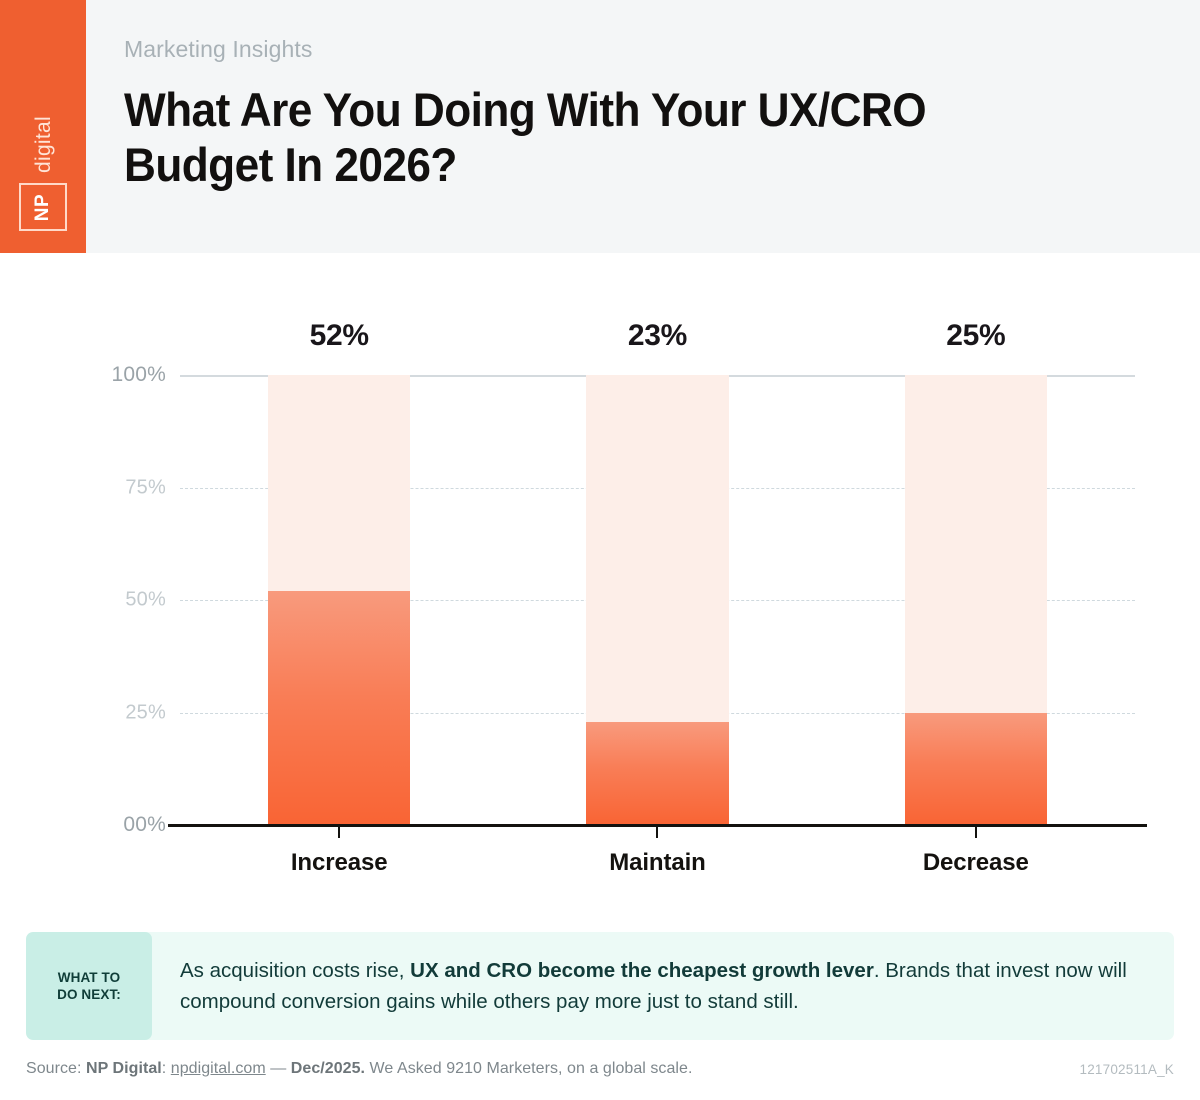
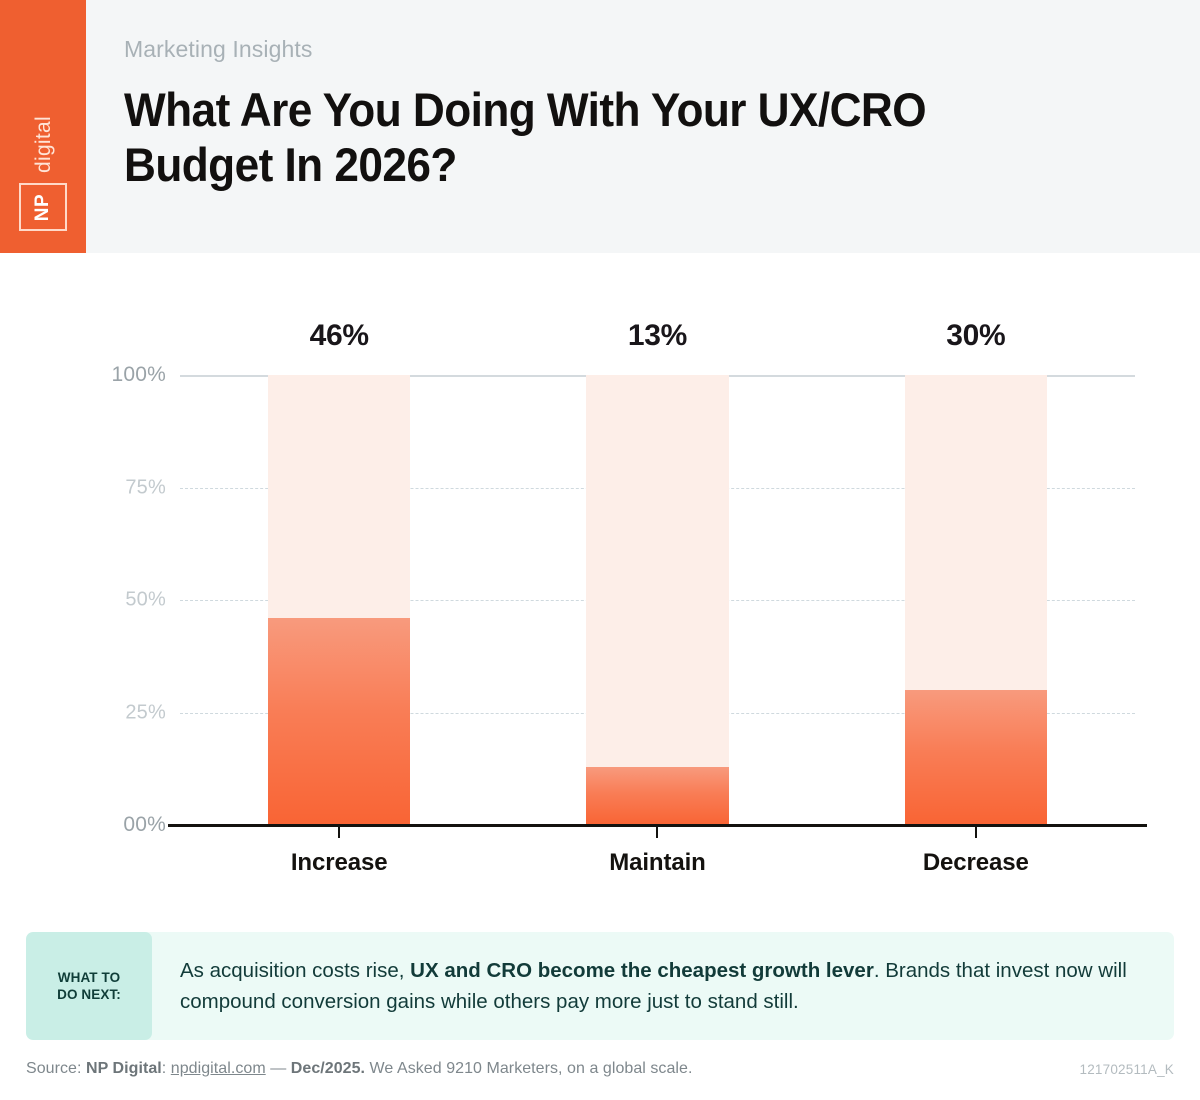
Increase: 52% -> 46%
Maintain: 23% -> 13%
Decrease: 25% -> 30%
